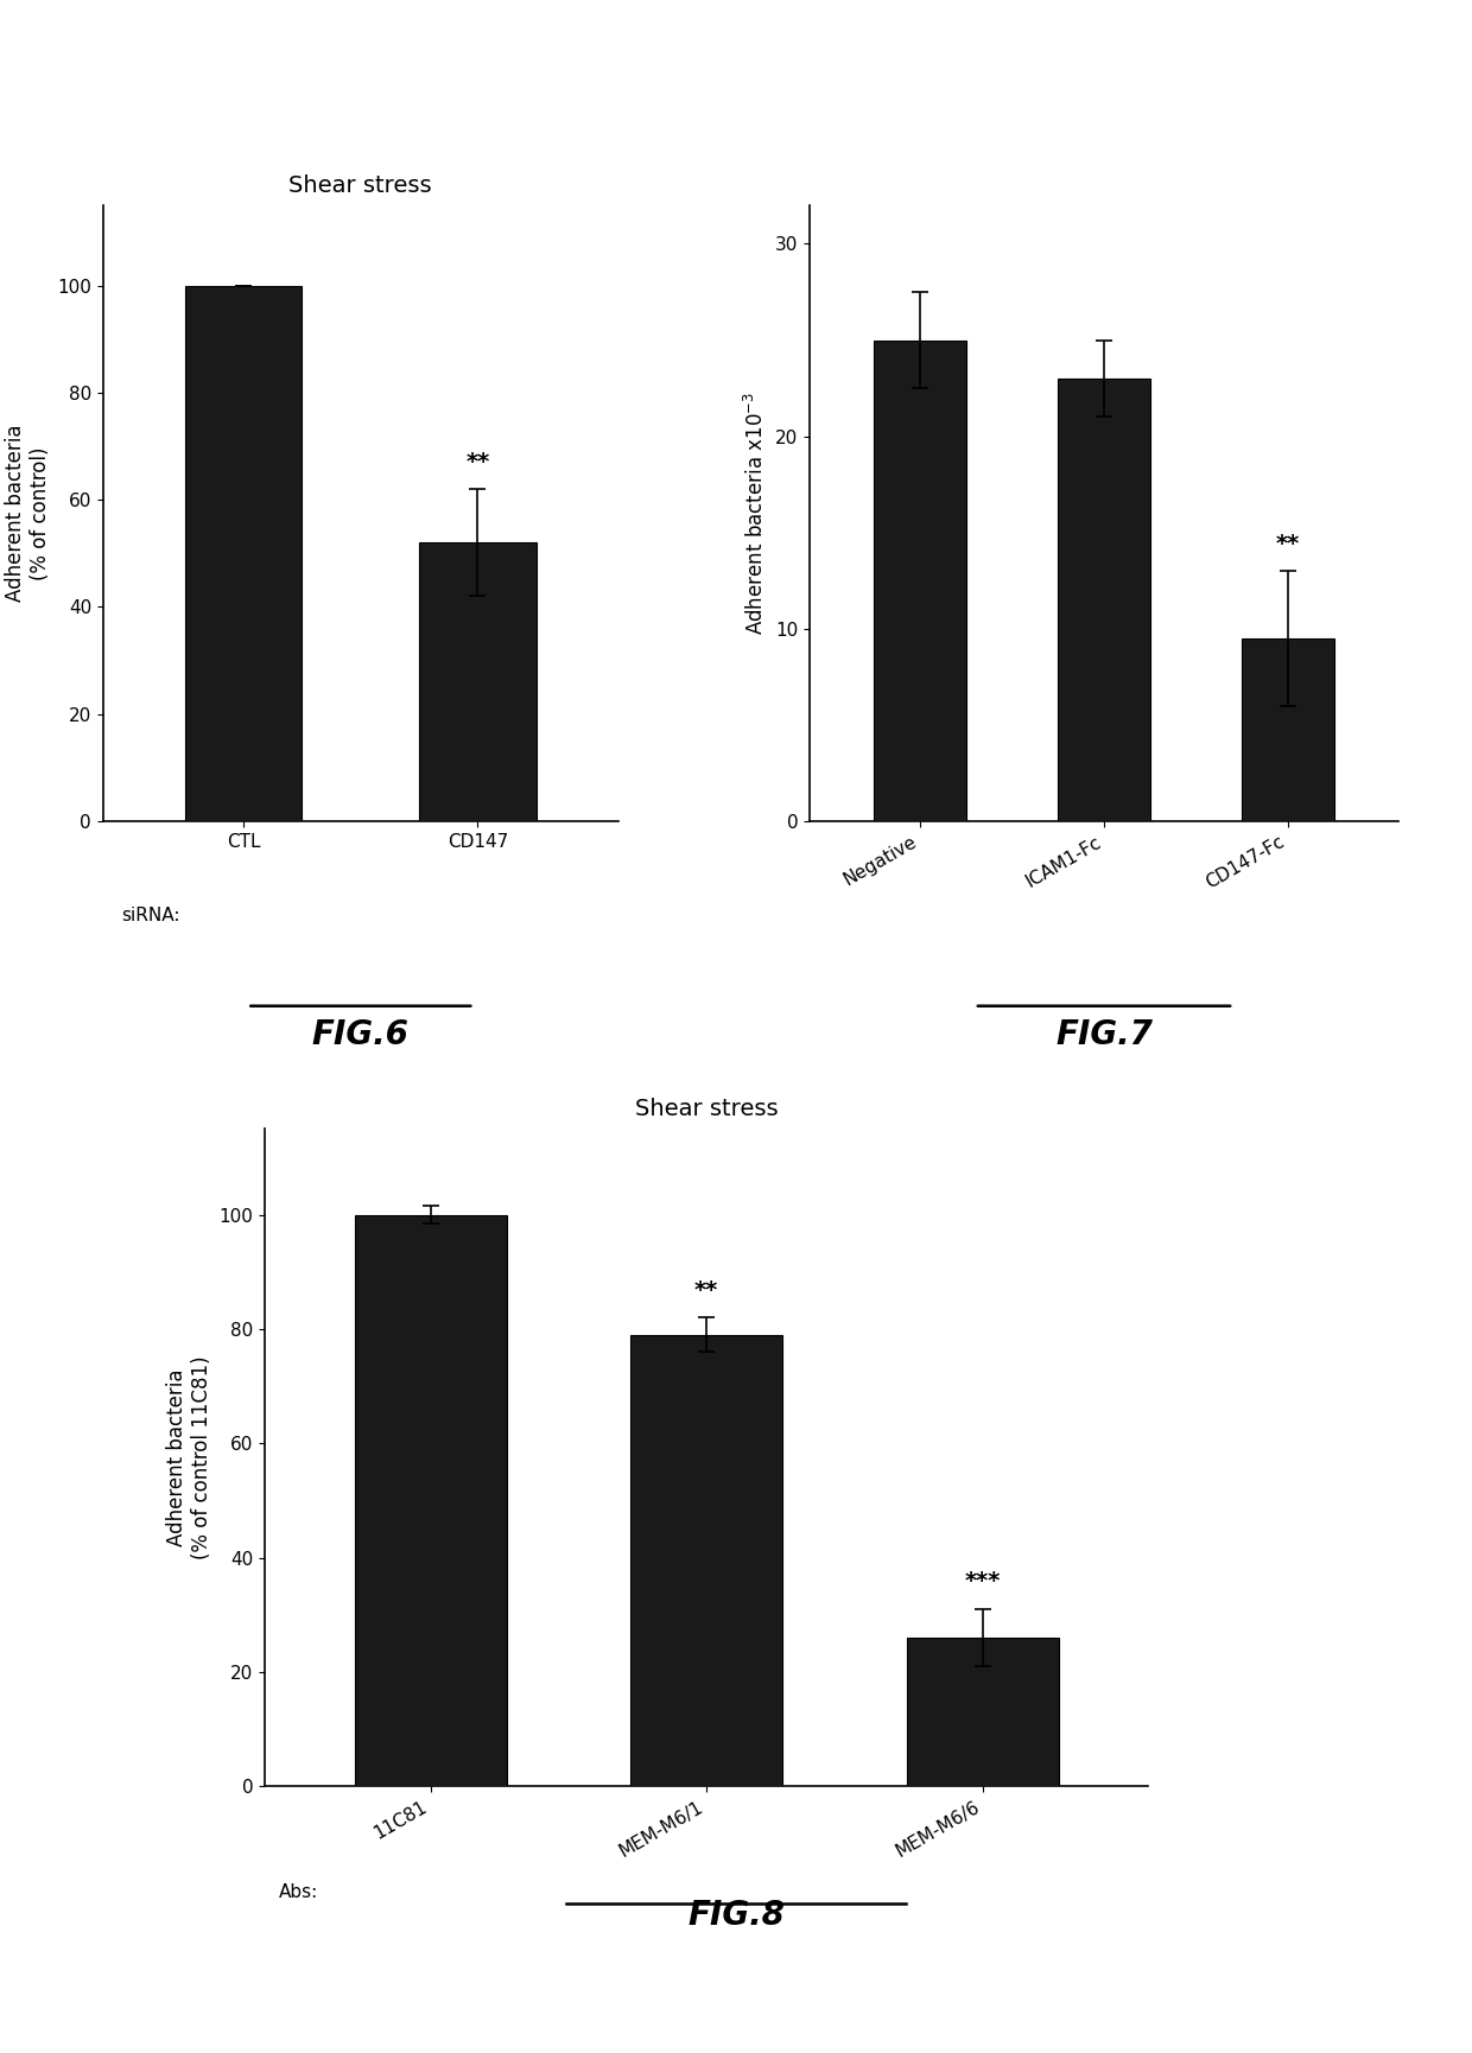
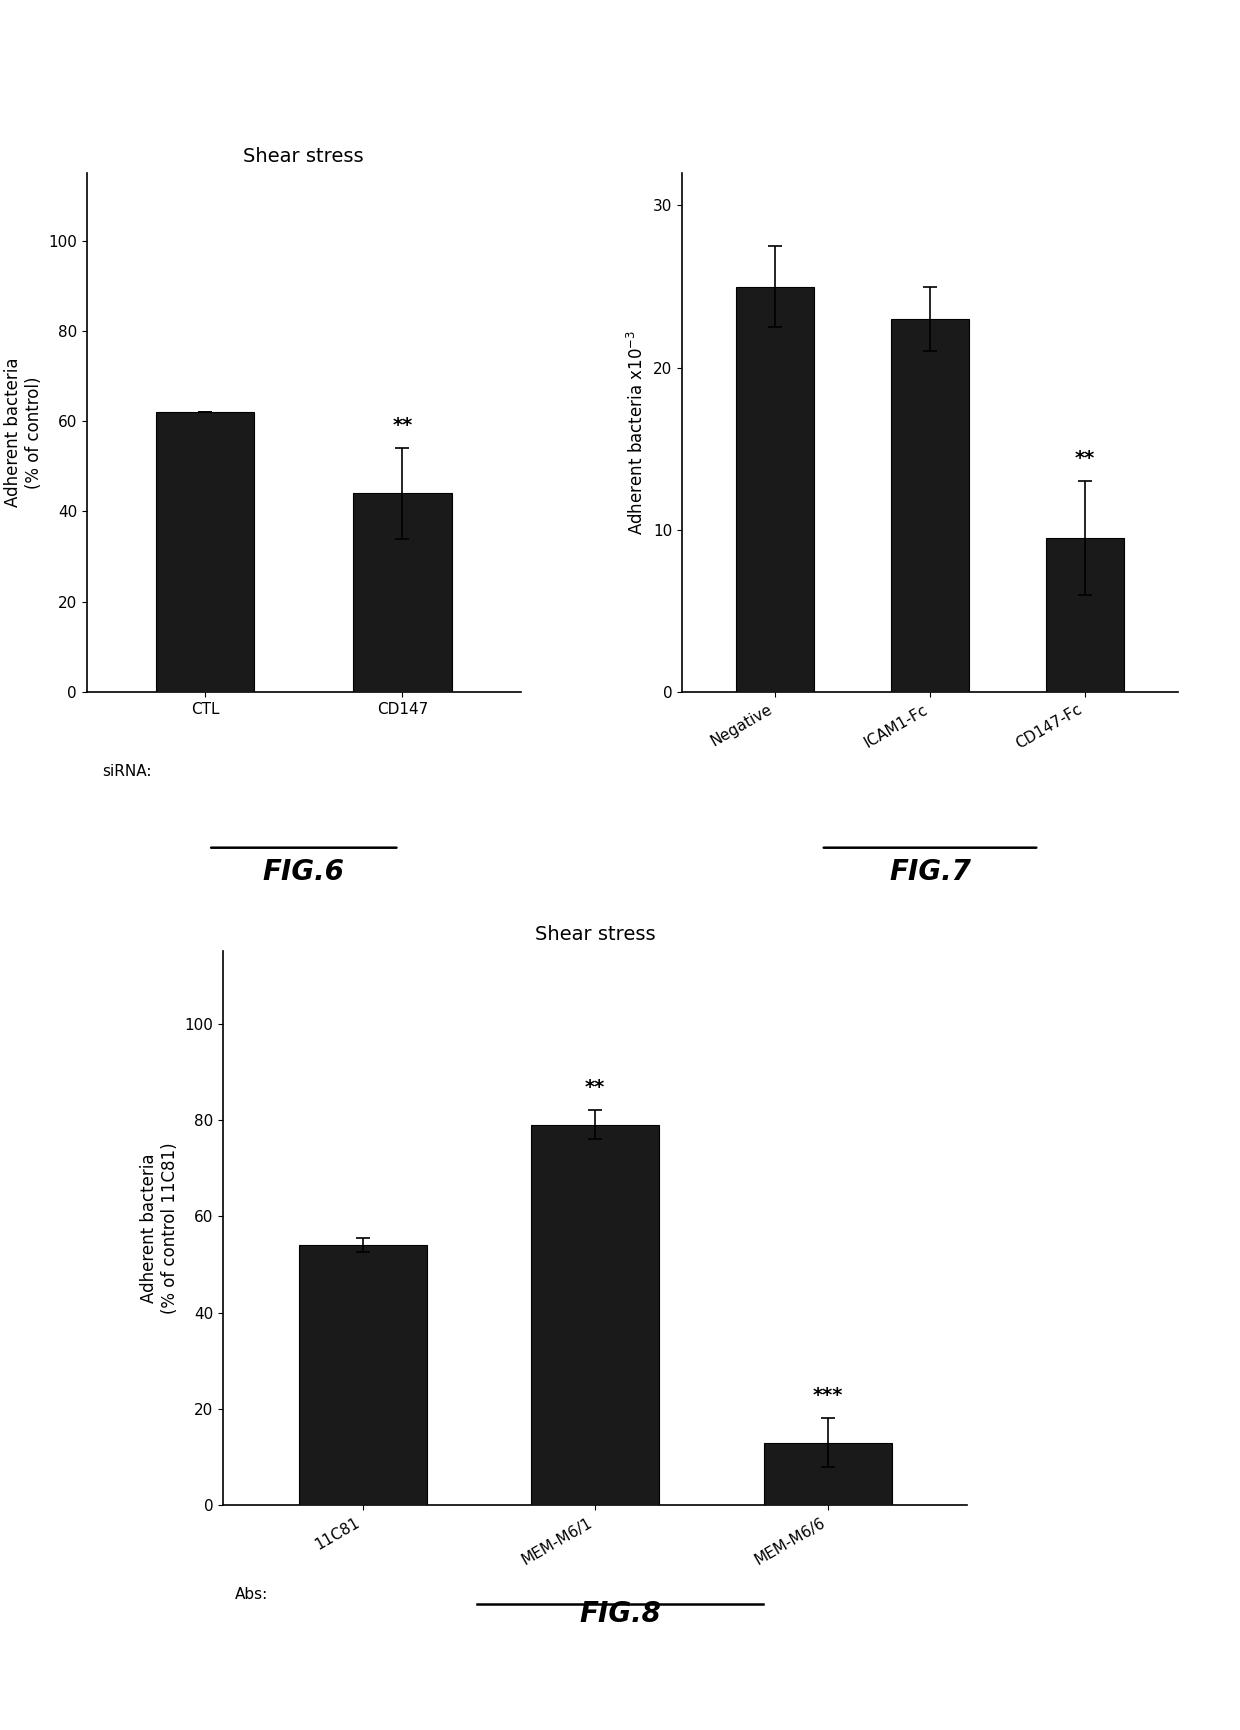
CTL: 100 -> 62
CD147: 52 -> 44
11C81: 100 -> 54
MEM-M6/6: 26 -> 13
